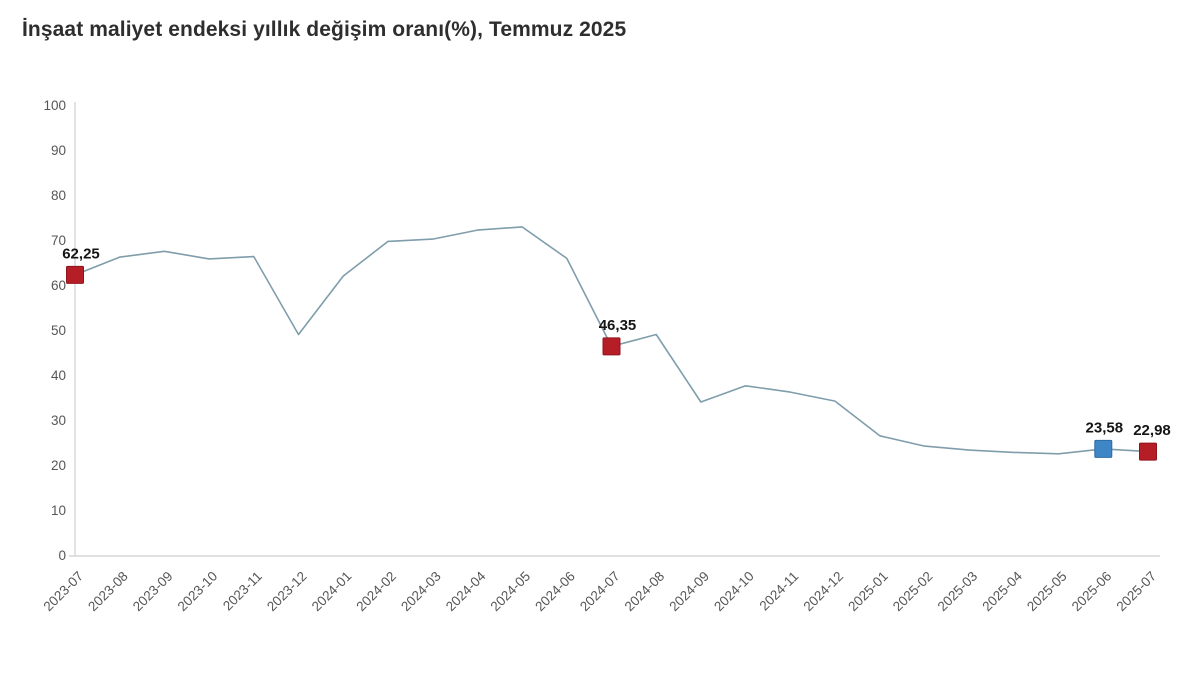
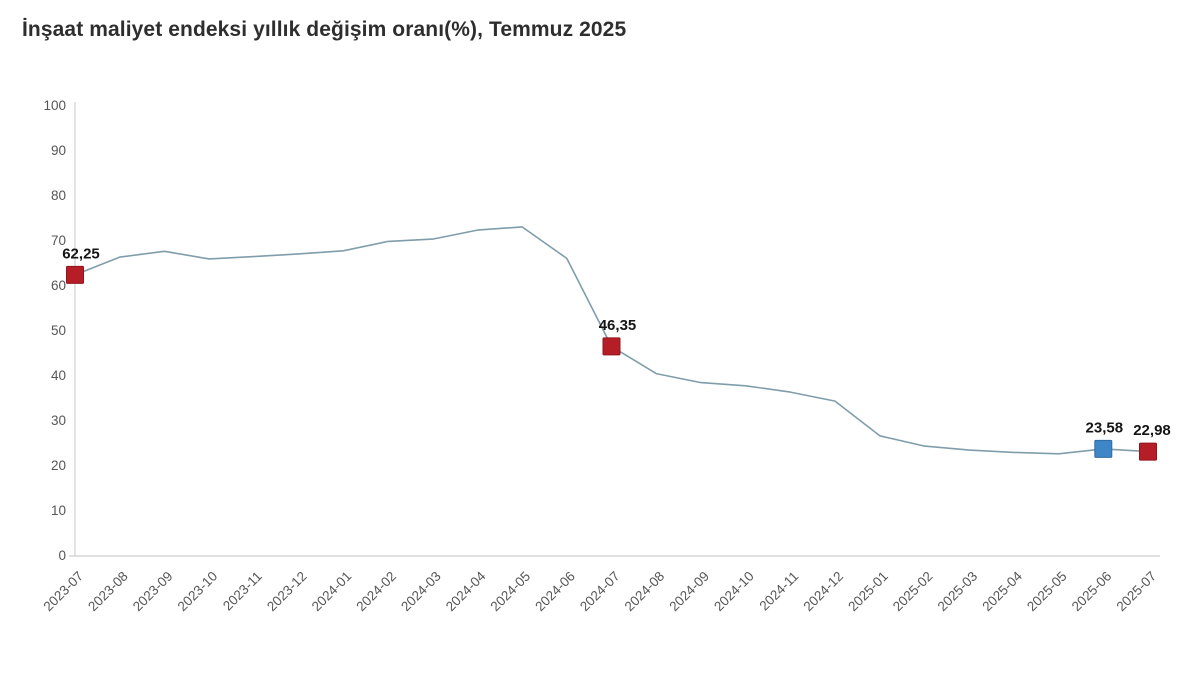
2023-12: 49 -> 67
2024-01: 62 -> 68
2024-08: 49 -> 40
2024-09: 34 -> 38
